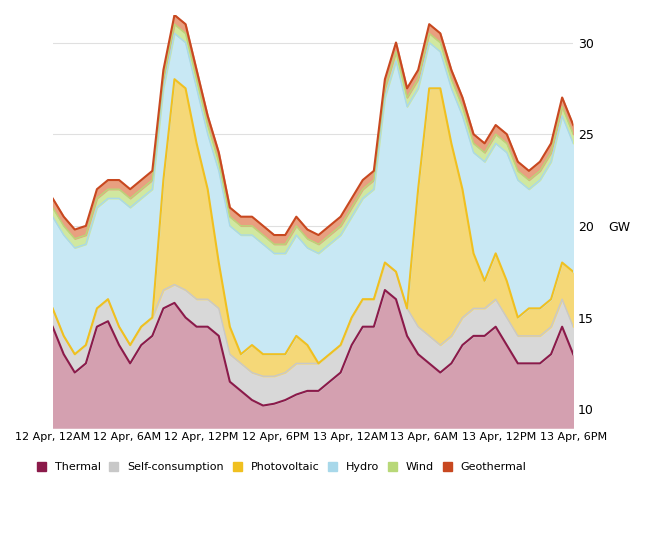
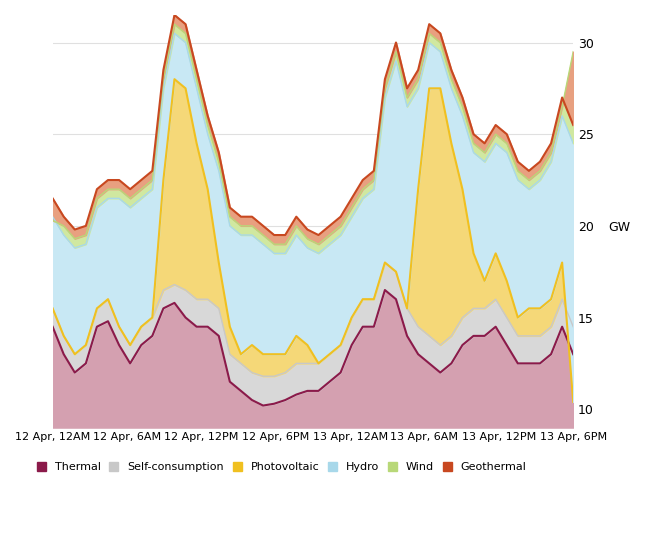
Wind/12 Apr, 12AM: 21.0 -> 20.3
Photovoltaic/13 Apr, 6PM: 17.5 -> 10.4
Wind/13 Apr, 6PM: 25.0 -> 29.5
